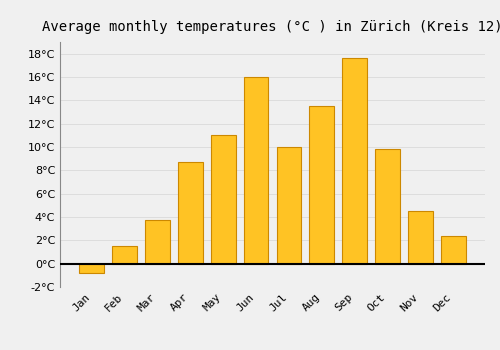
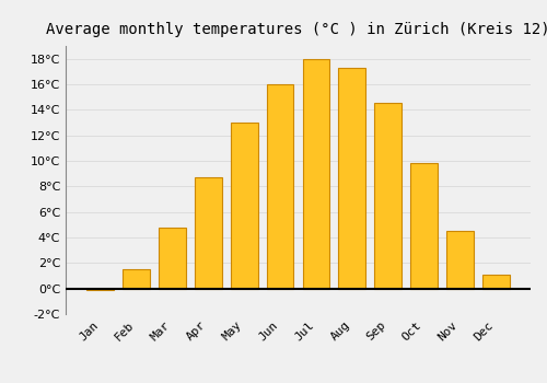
Jan: -0.8°C -> -0.1°C
Mar: 3.7°C -> 4.8°C
May: 11.0°C -> 13.0°C
Jul: 10.0°C -> 18.0°C
Aug: 13.5°C -> 17.3°C
Sep: 17.6°C -> 14.5°C
Dec: 2.4°C -> 1.1°C
